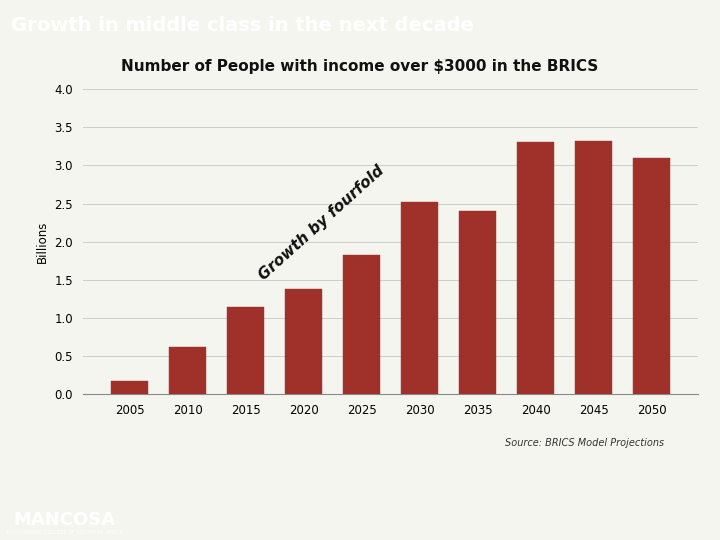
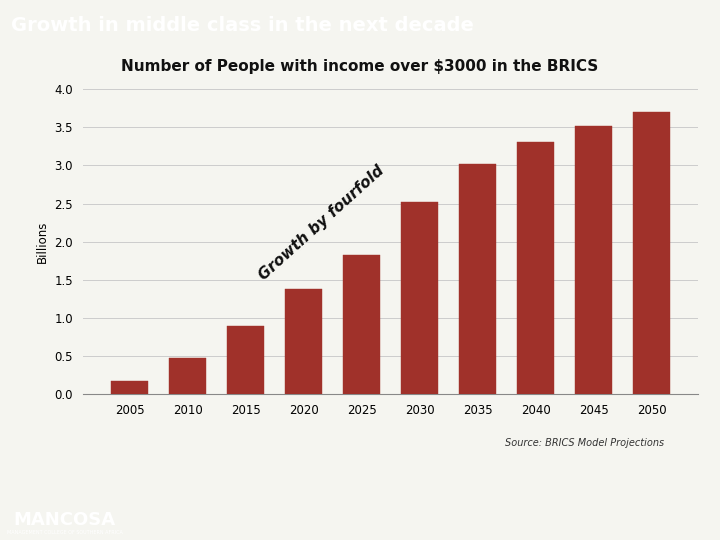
2010: 0.62 -> 0.48
2015: 1.14 -> 0.90
2035: 2.40 -> 3.02
2045: 3.32 -> 3.52
2050: 3.10 -> 3.70
